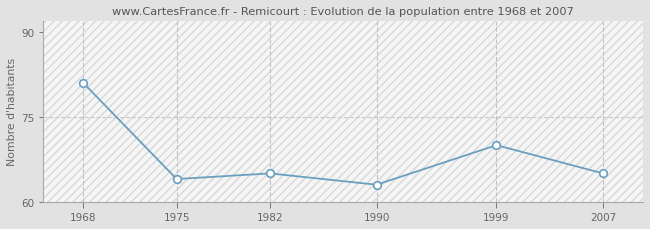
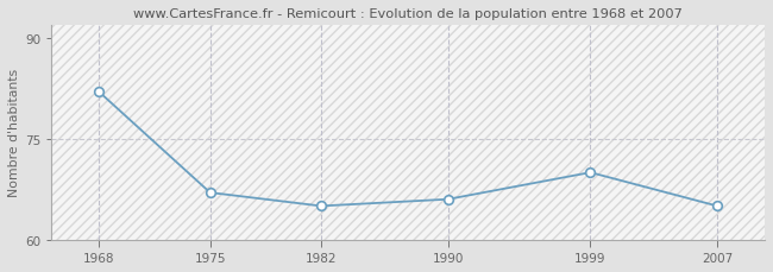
1968: 81 -> 82
1975: 64 -> 67
1990: 63 -> 66
